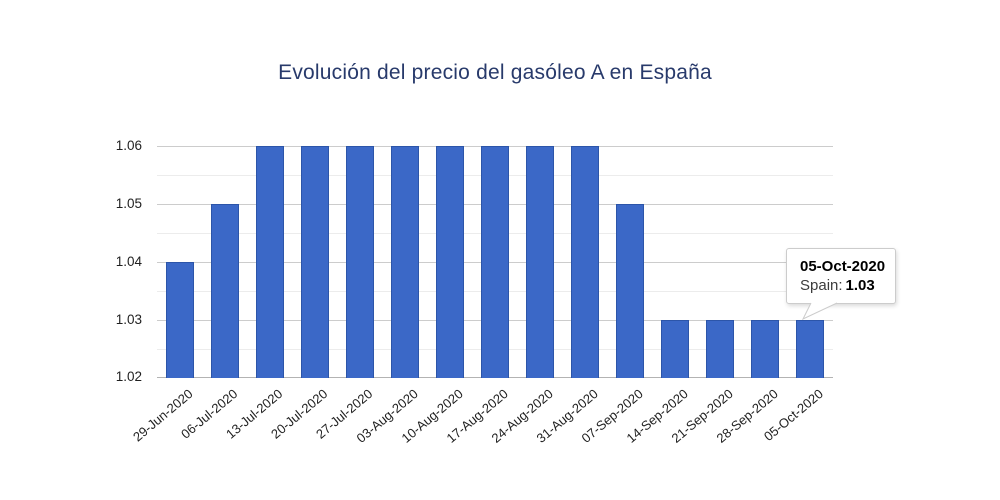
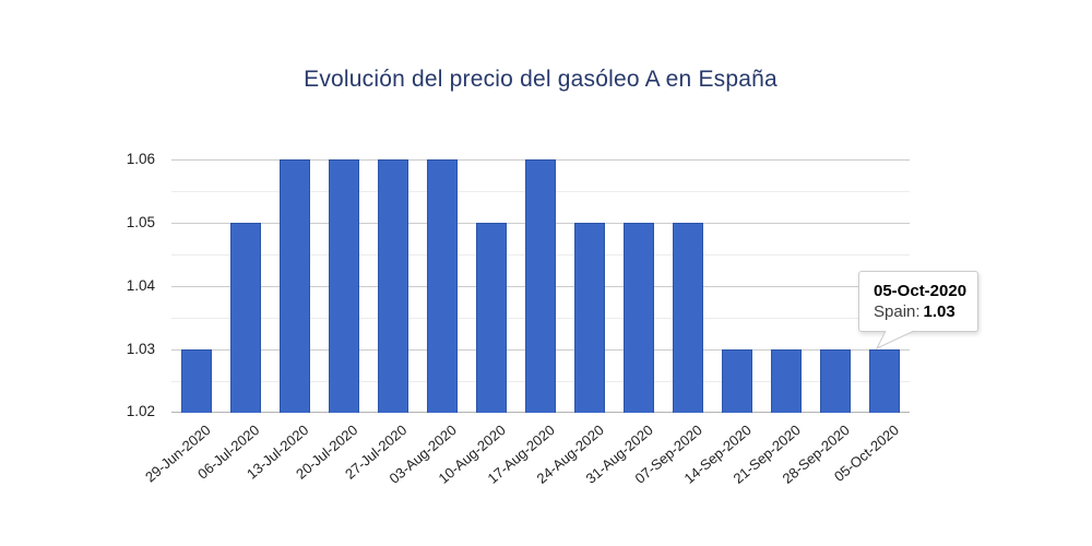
29-Jun-2020: 1.04 -> 1.03
10-Aug-2020: 1.06 -> 1.05
24-Aug-2020: 1.06 -> 1.05
31-Aug-2020: 1.06 -> 1.05
